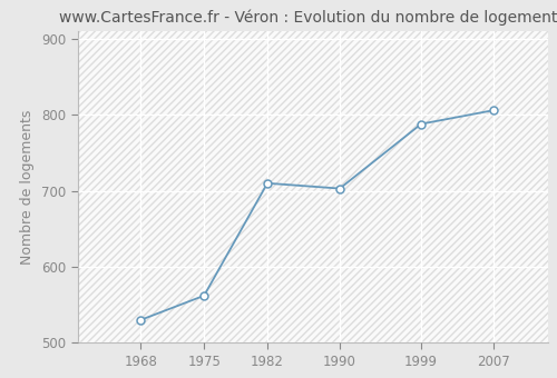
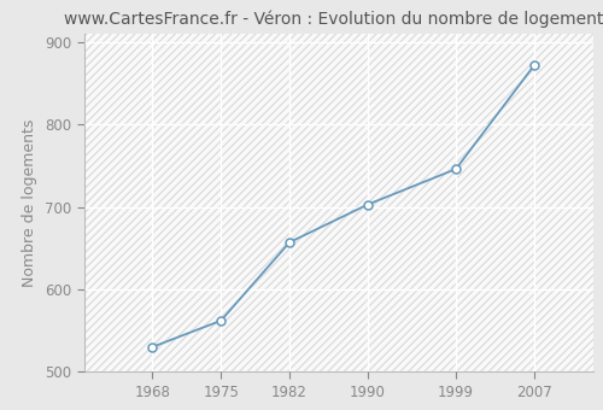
1982: 710 -> 657
1999: 788 -> 746
2007: 806 -> 872
